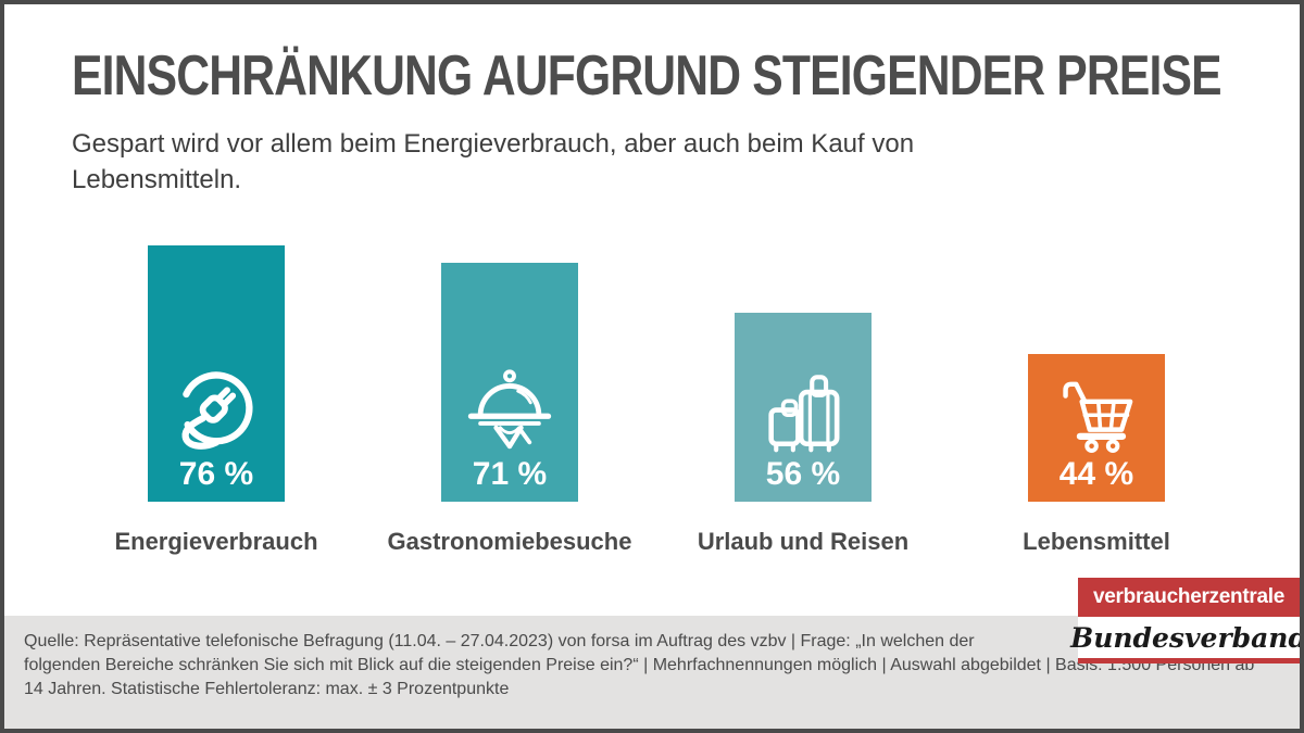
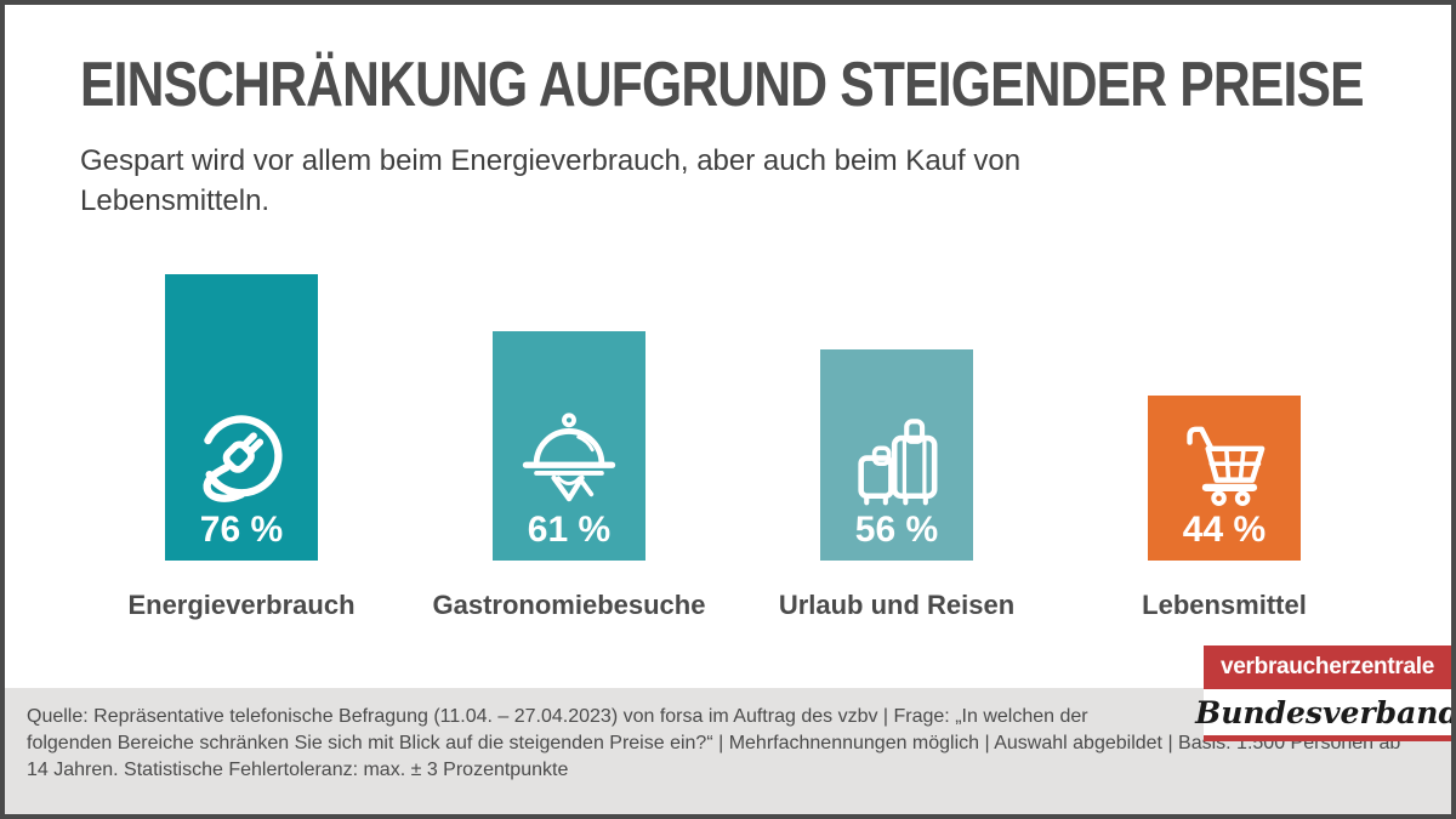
Gastronomiebesuche: 71 -> 61
